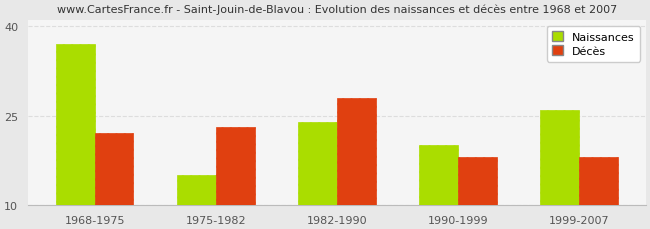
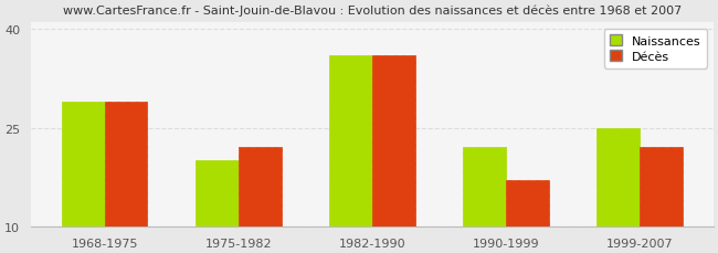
Naissances/1968-1975: 37 -> 29
Décès/1968-1975: 22 -> 29
Naissances/1975-1982: 15 -> 20
Décès/1975-1982: 23 -> 22
Naissances/1982-1990: 24 -> 36
Décès/1982-1990: 28 -> 36
Naissances/1990-1999: 20 -> 22
Décès/1990-1999: 18 -> 17
Naissances/1999-2007: 26 -> 25
Décès/1999-2007: 18 -> 22
